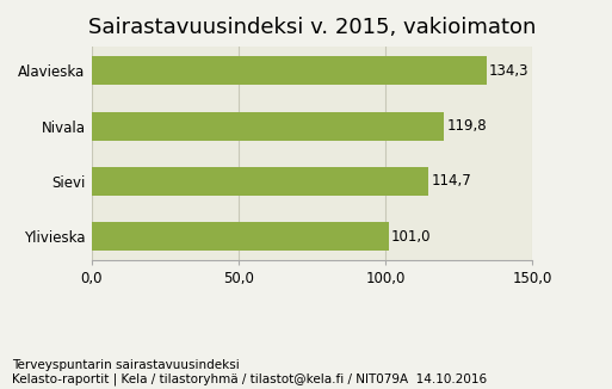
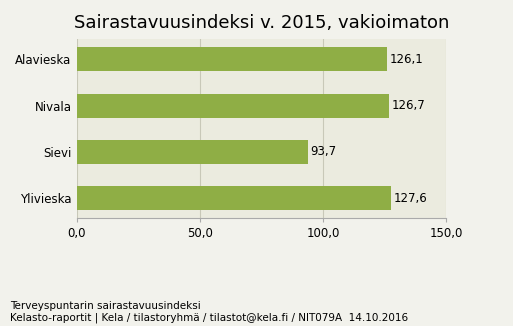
Alavieska: 134,3 -> 126,1
Nivala: 119,8 -> 126,7
Sievi: 114,7 -> 93,7
Ylivieska: 101,0 -> 127,6
